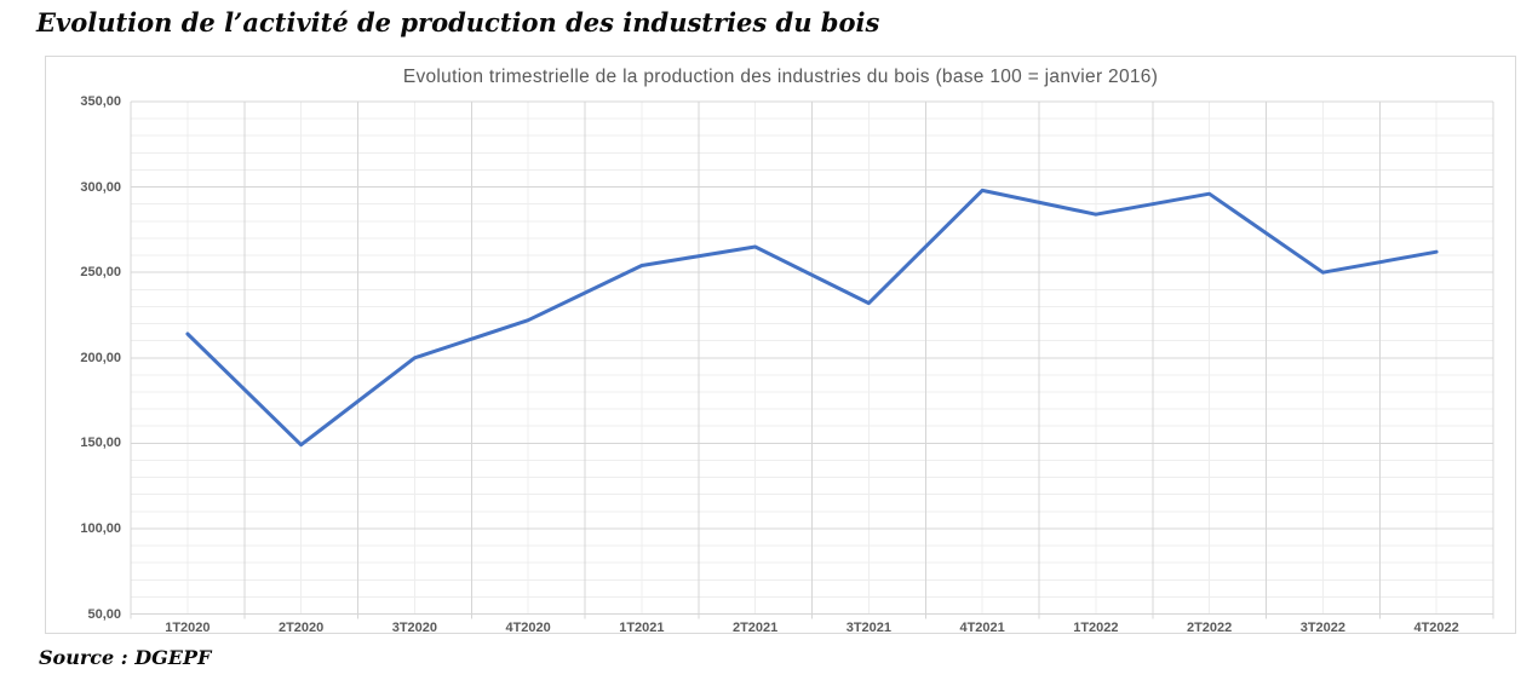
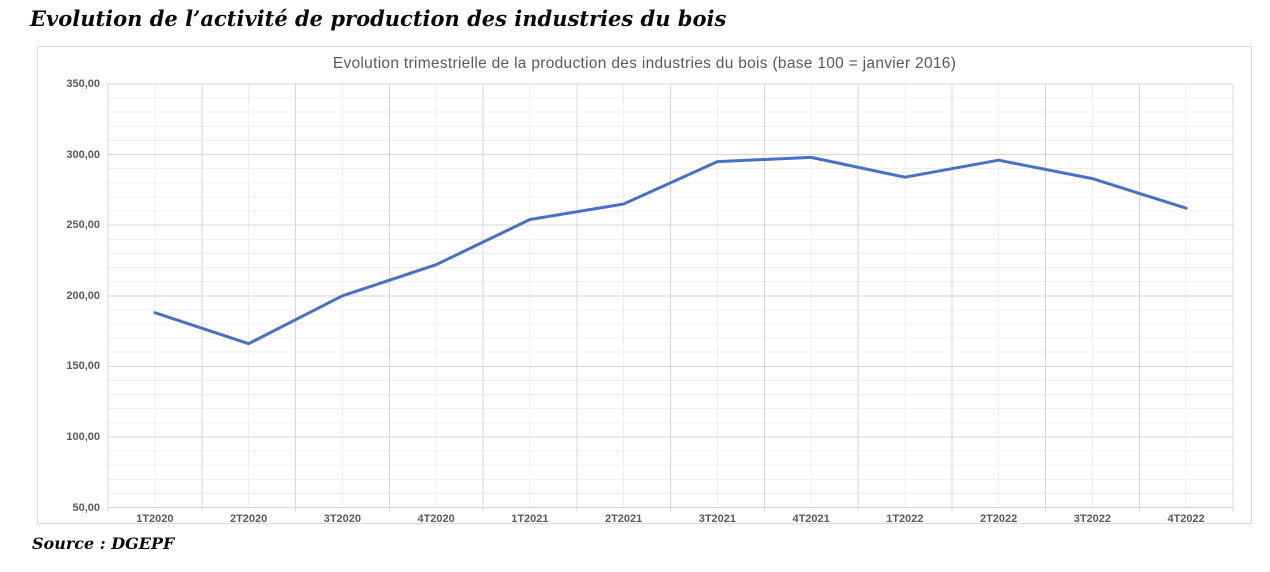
1T2020: 214 -> 188
2T2020: 149 -> 166
3T2021: 232 -> 295
3T2022: 250 -> 283
